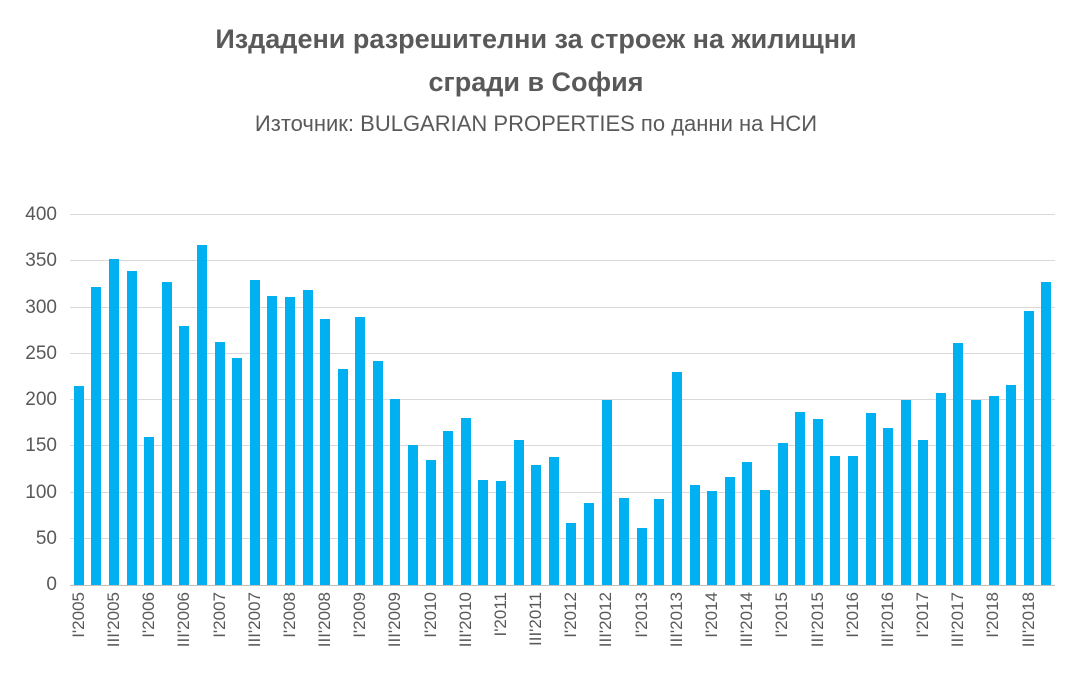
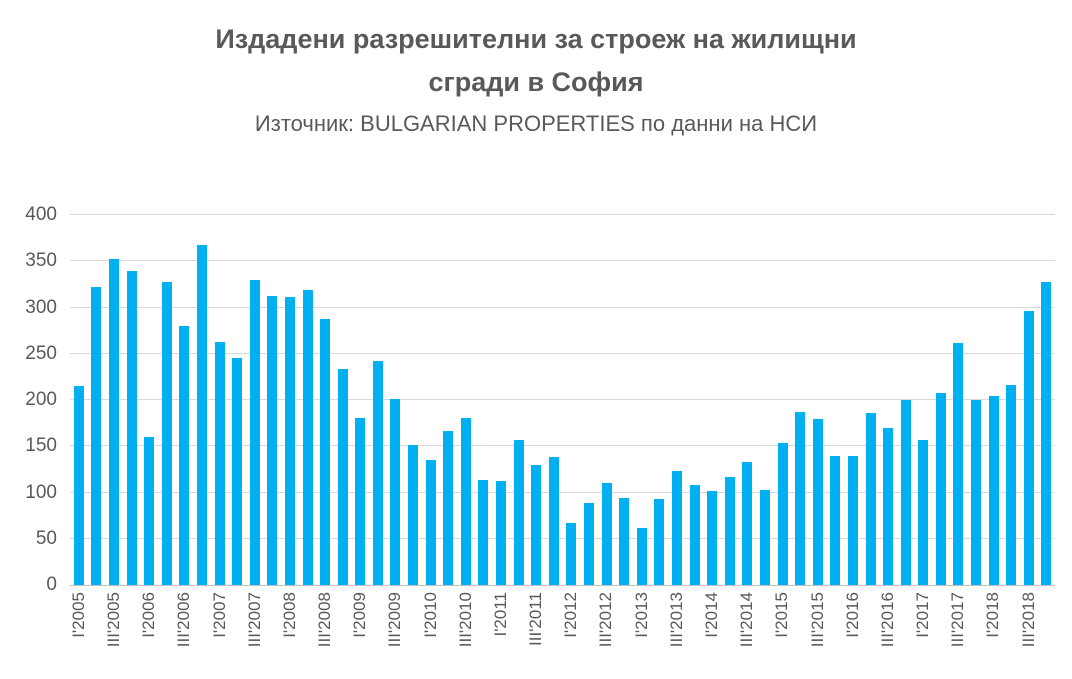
I'2009: 290 -> 180
III'2012: 200 -> 110
III'2013: 230 -> 120
